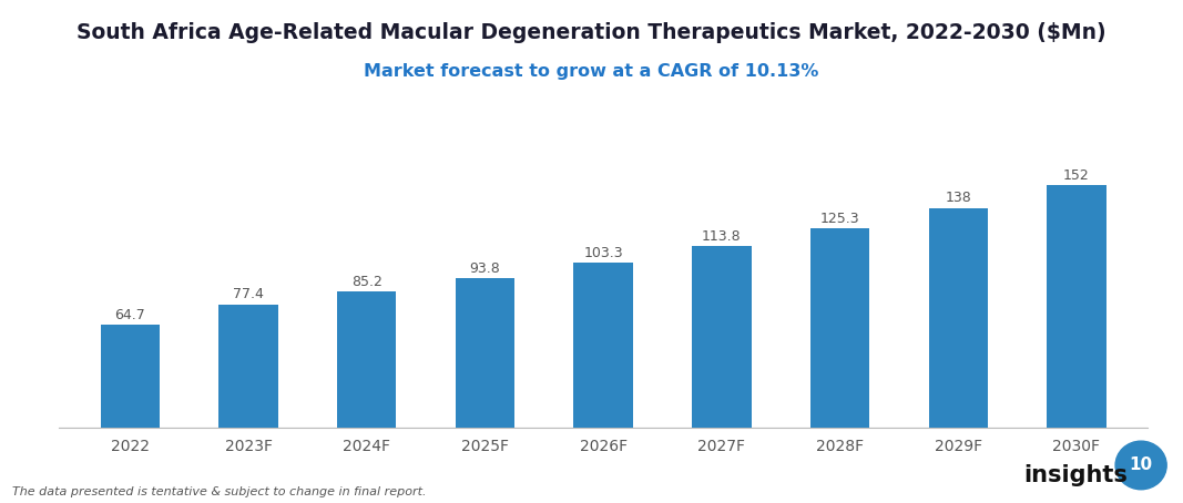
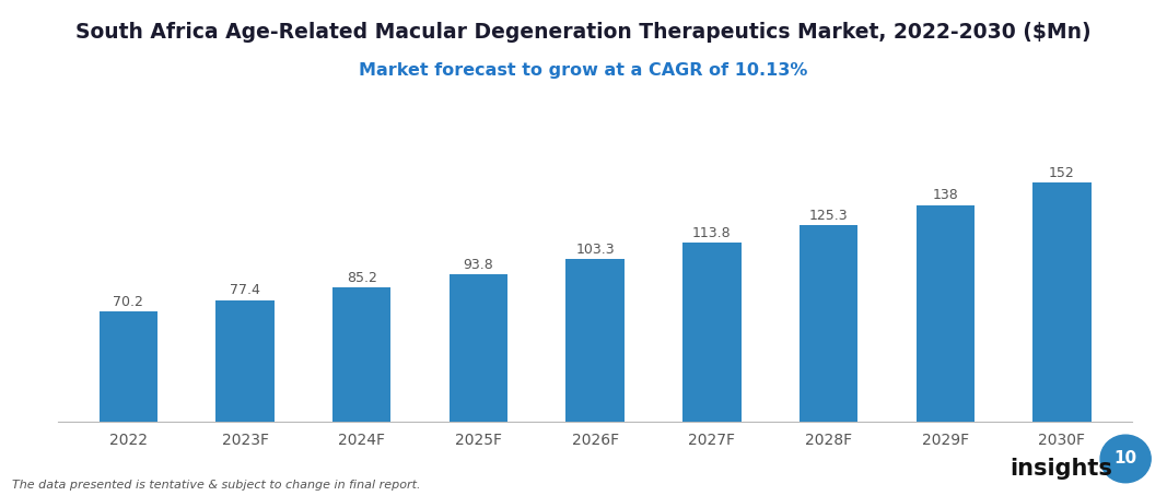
2022: 64.7 -> 70.2
